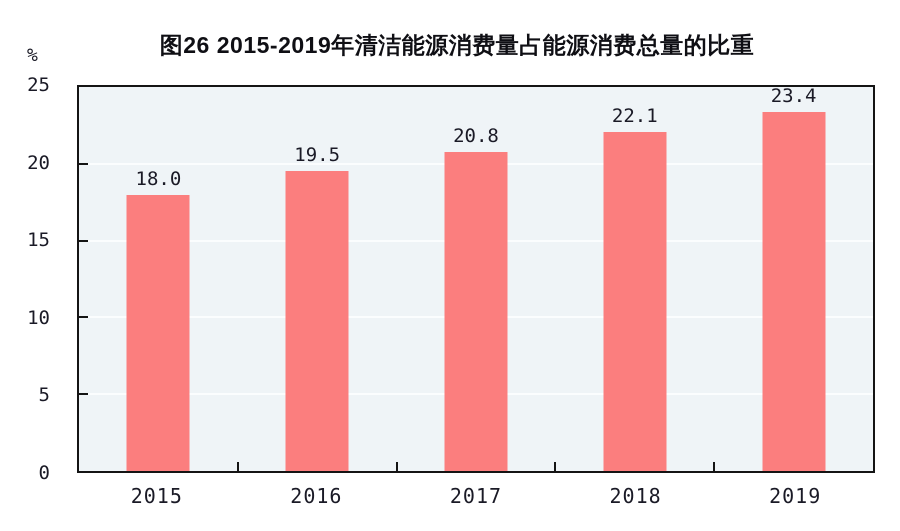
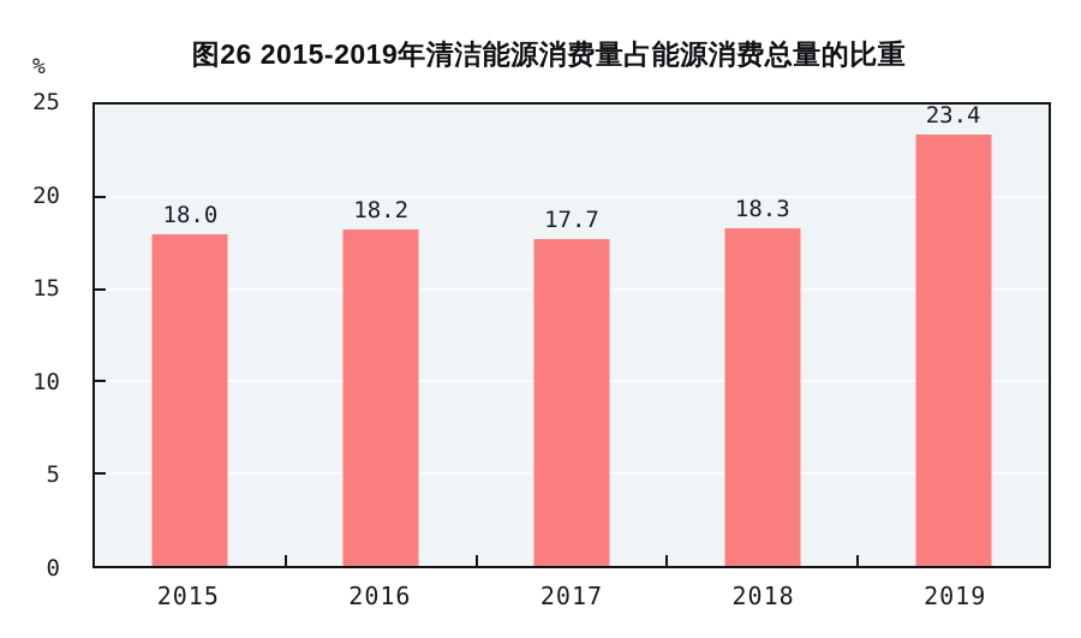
2016: 19.5 -> 18.2
2017: 20.8 -> 17.7
2018: 22.1 -> 18.3
